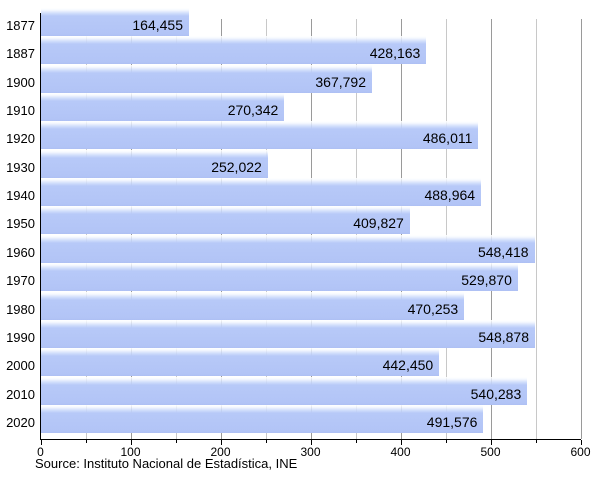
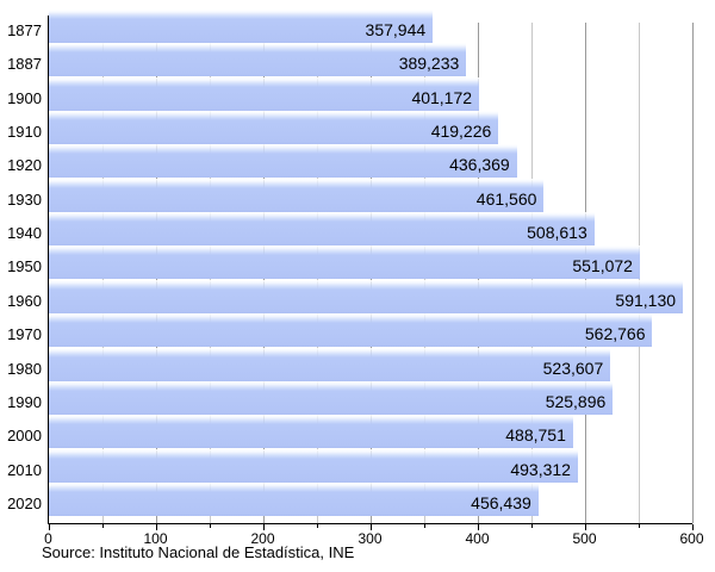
1877: 164,455 -> 357,944
1887: 428,163 -> 389,233
1900: 367,792 -> 401,172
1910: 270,342 -> 419,226
1920: 486,011 -> 436,369
1930: 252,022 -> 461,560
1940: 488,964 -> 508,613
1950: 409,827 -> 551,072
1960: 548,418 -> 591,130
1970: 529,870 -> 562,766
1980: 470,253 -> 523,607
1990: 548,878 -> 525,896
2000: 442,450 -> 488,751
2010: 540,283 -> 493,312
2020: 491,576 -> 456,439
